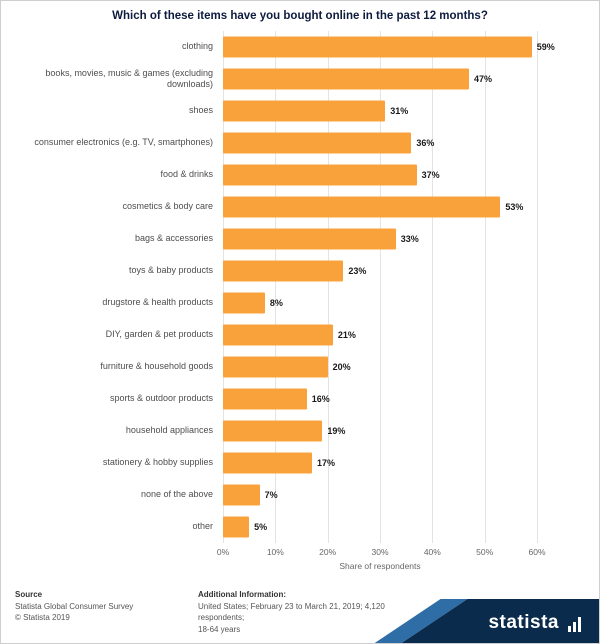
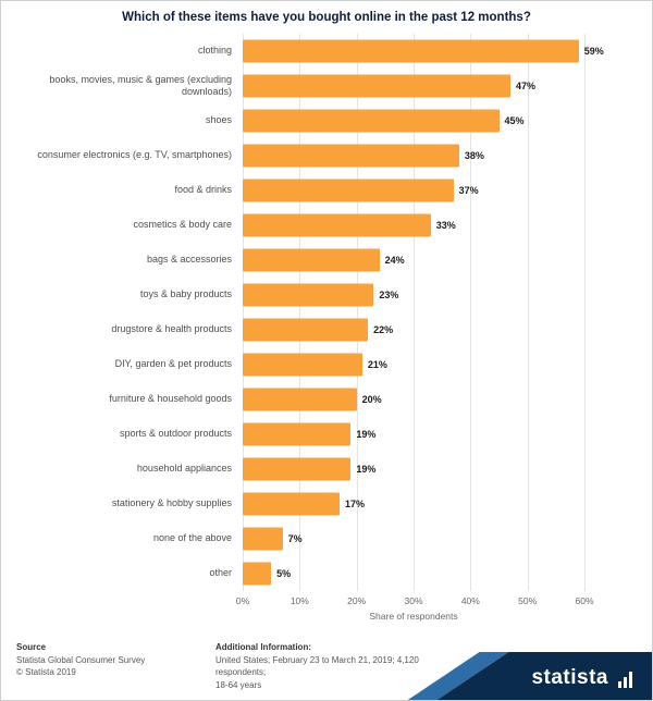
shoes: 31% -> 45%
consumer electronics (e.g. TV, smartphones): 36% -> 38%
cosmetics & body care: 53% -> 33%
bags & accessories: 33% -> 24%
drugstore & health products: 8% -> 22%
sports & outdoor products: 16% -> 19%
